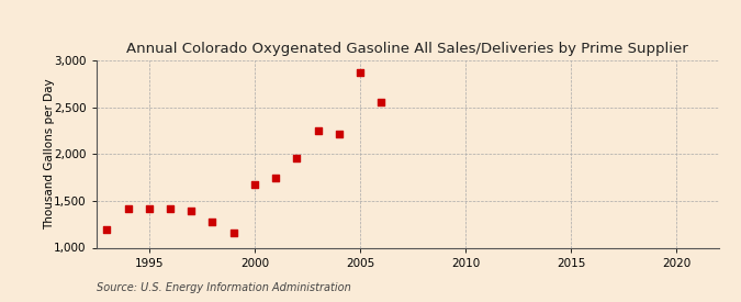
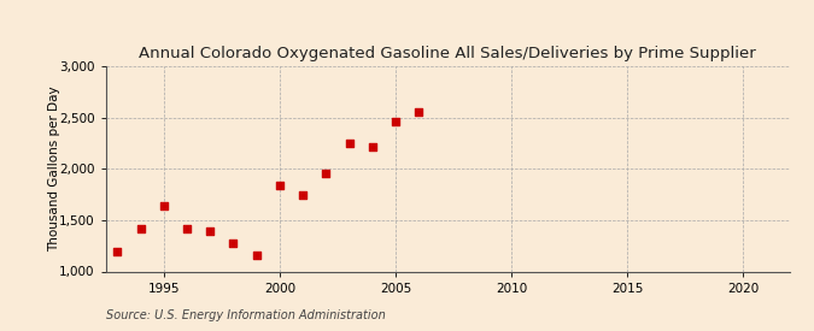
1995: 1,420 -> 1,640
2000: 1,680 -> 1,840
2005: 2,870 -> 2,460
